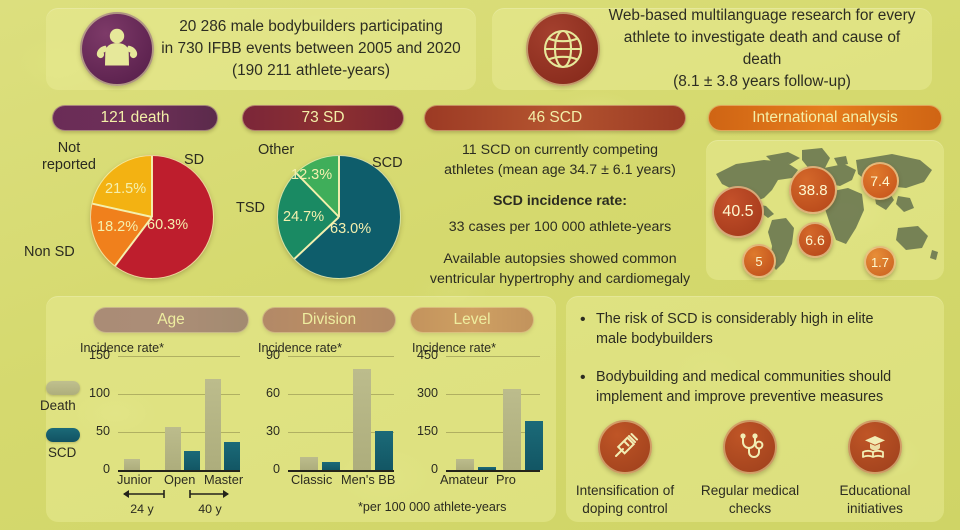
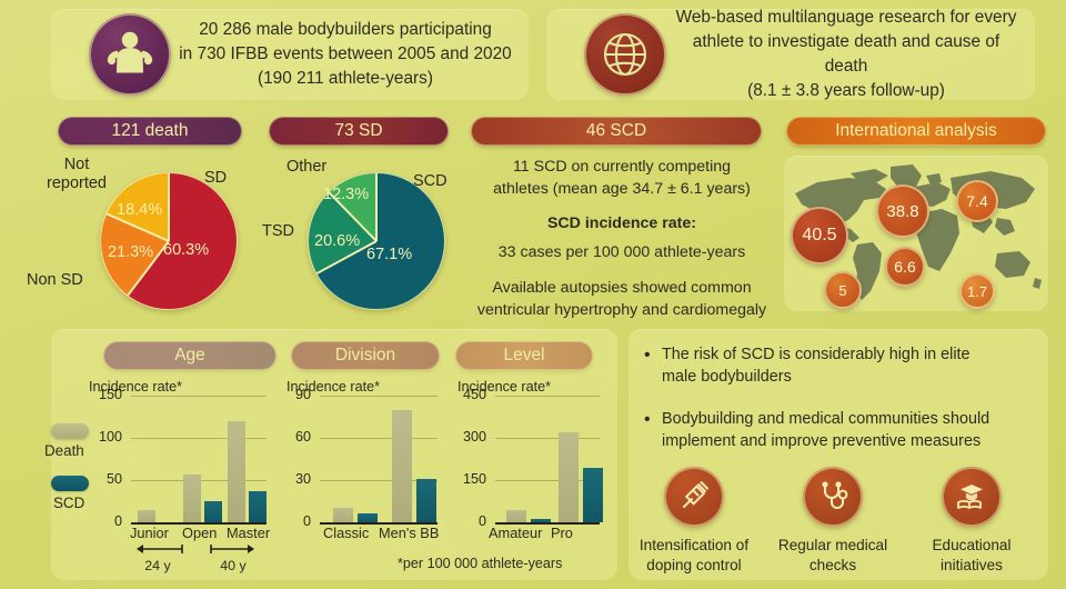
121 death/Non SD: 18.2% -> 21.3%
121 death/Not reported: 21.5% -> 18.4%
73 SD/SCD: 63.0% -> 67.1%
73 SD/TSD: 24.7% -> 20.6%
